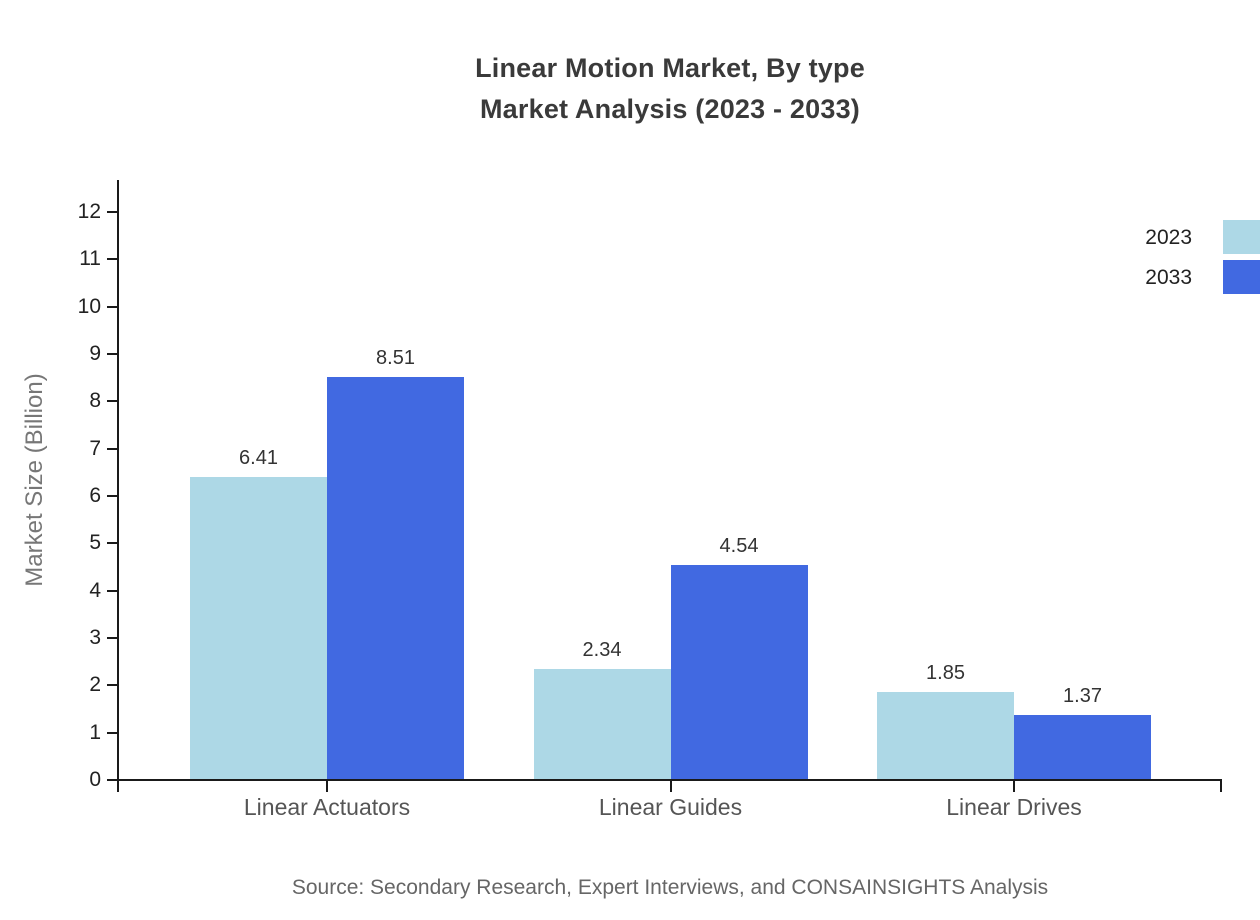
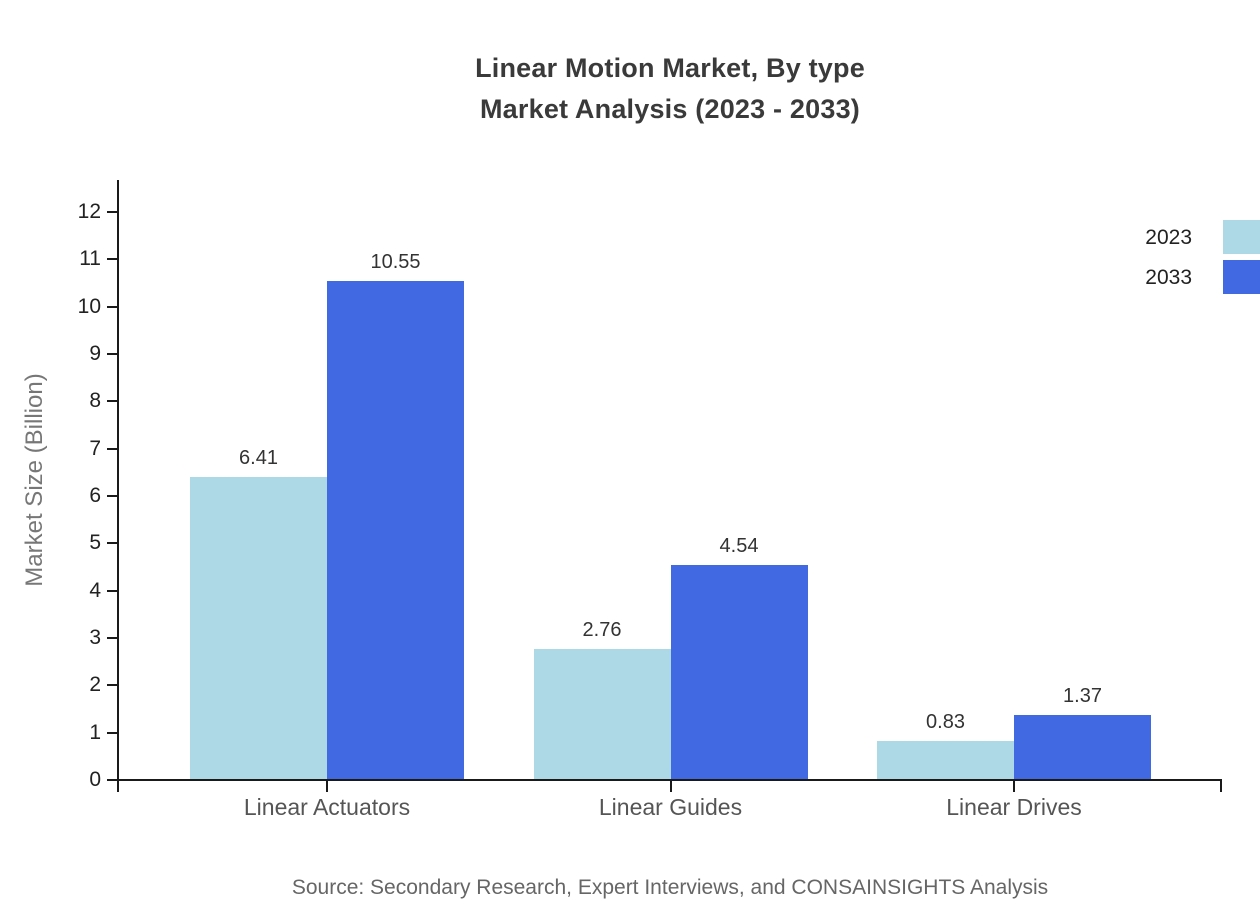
2033/Linear Actuators: 8.51 -> 10.55
2023/Linear Guides: 2.34 -> 2.76
2023/Linear Drives: 1.85 -> 0.83
